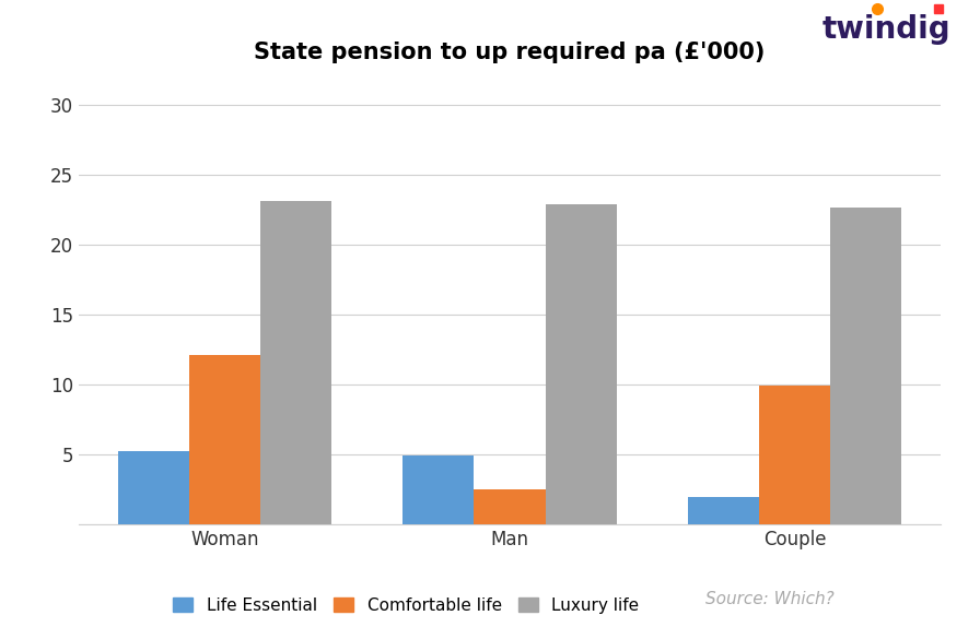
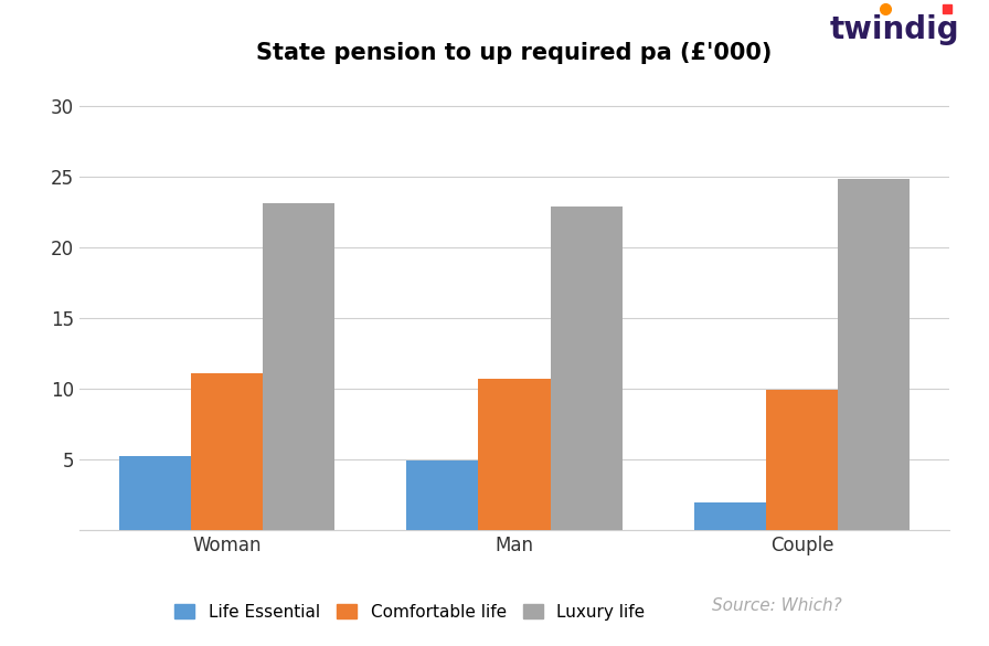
Comfortable life/Woman: 12.1 -> 11.1
Comfortable life/Man: 2.5 -> 10.7
Luxury life/Couple: 22.6 -> 24.8
